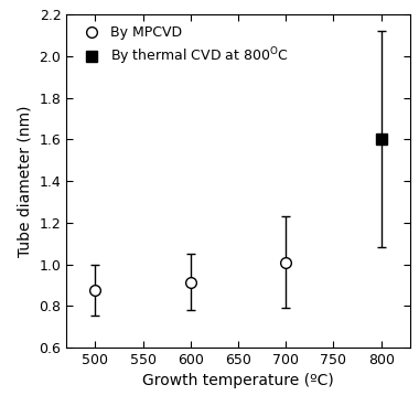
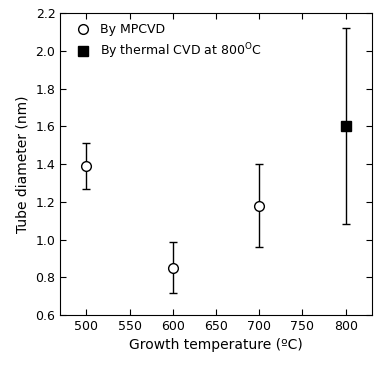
500: 0.88 -> 1.39
600: 0.92 -> 0.85
700: 1.01 -> 1.18
